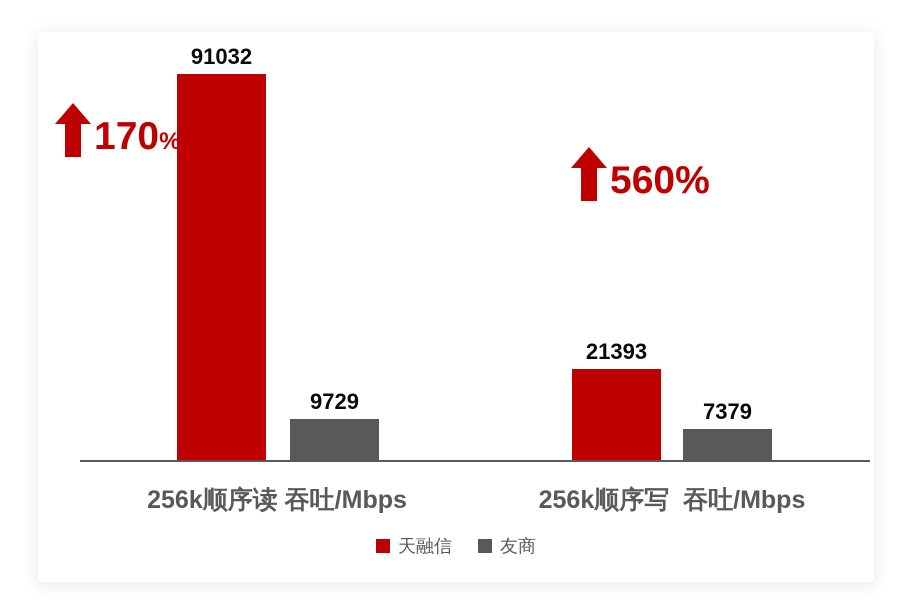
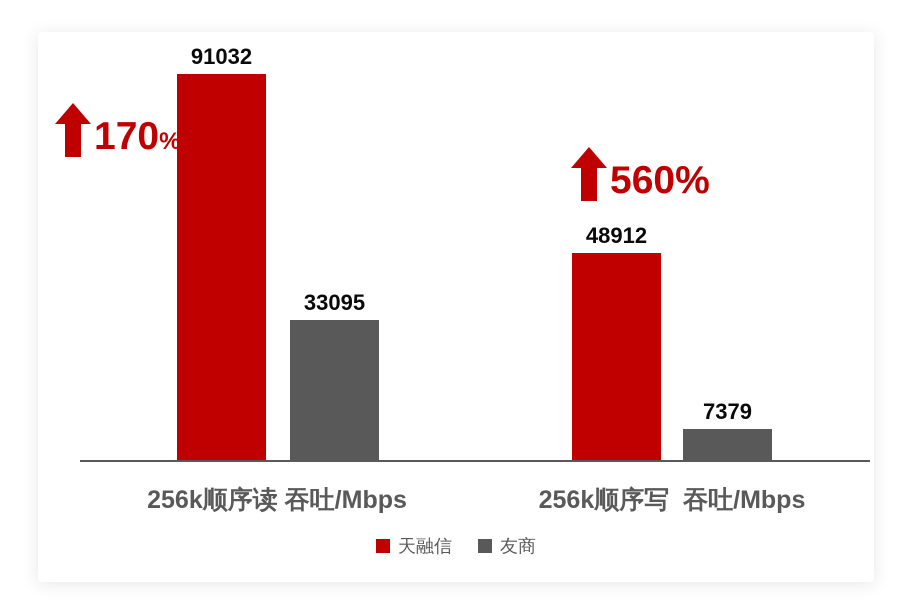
友商/256k顺序读 吞吐/Mbps: 9729 -> 33095
天融信/256k顺序写 吞吐/Mbps: 21393 -> 48912
